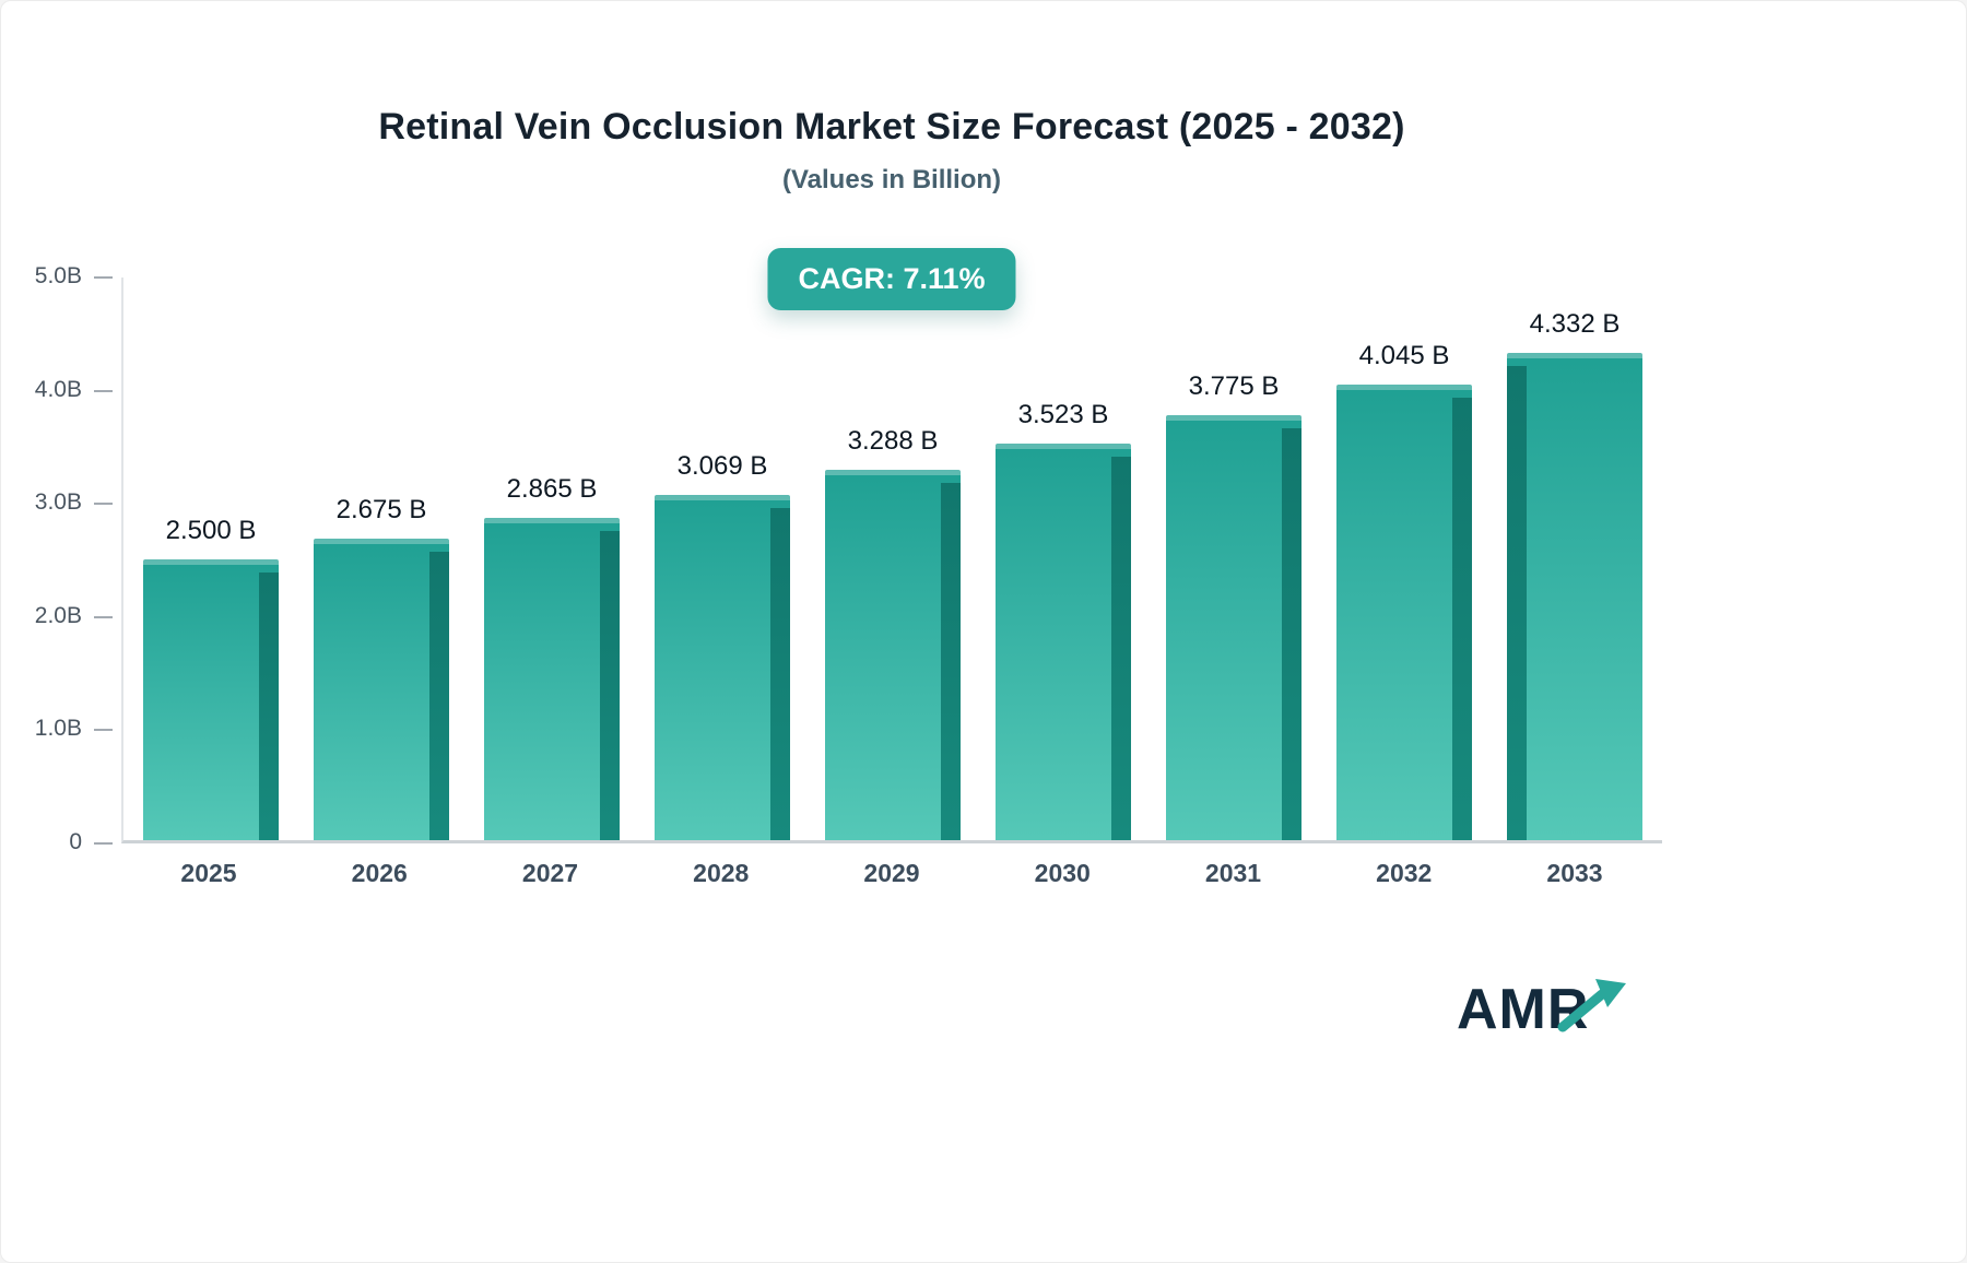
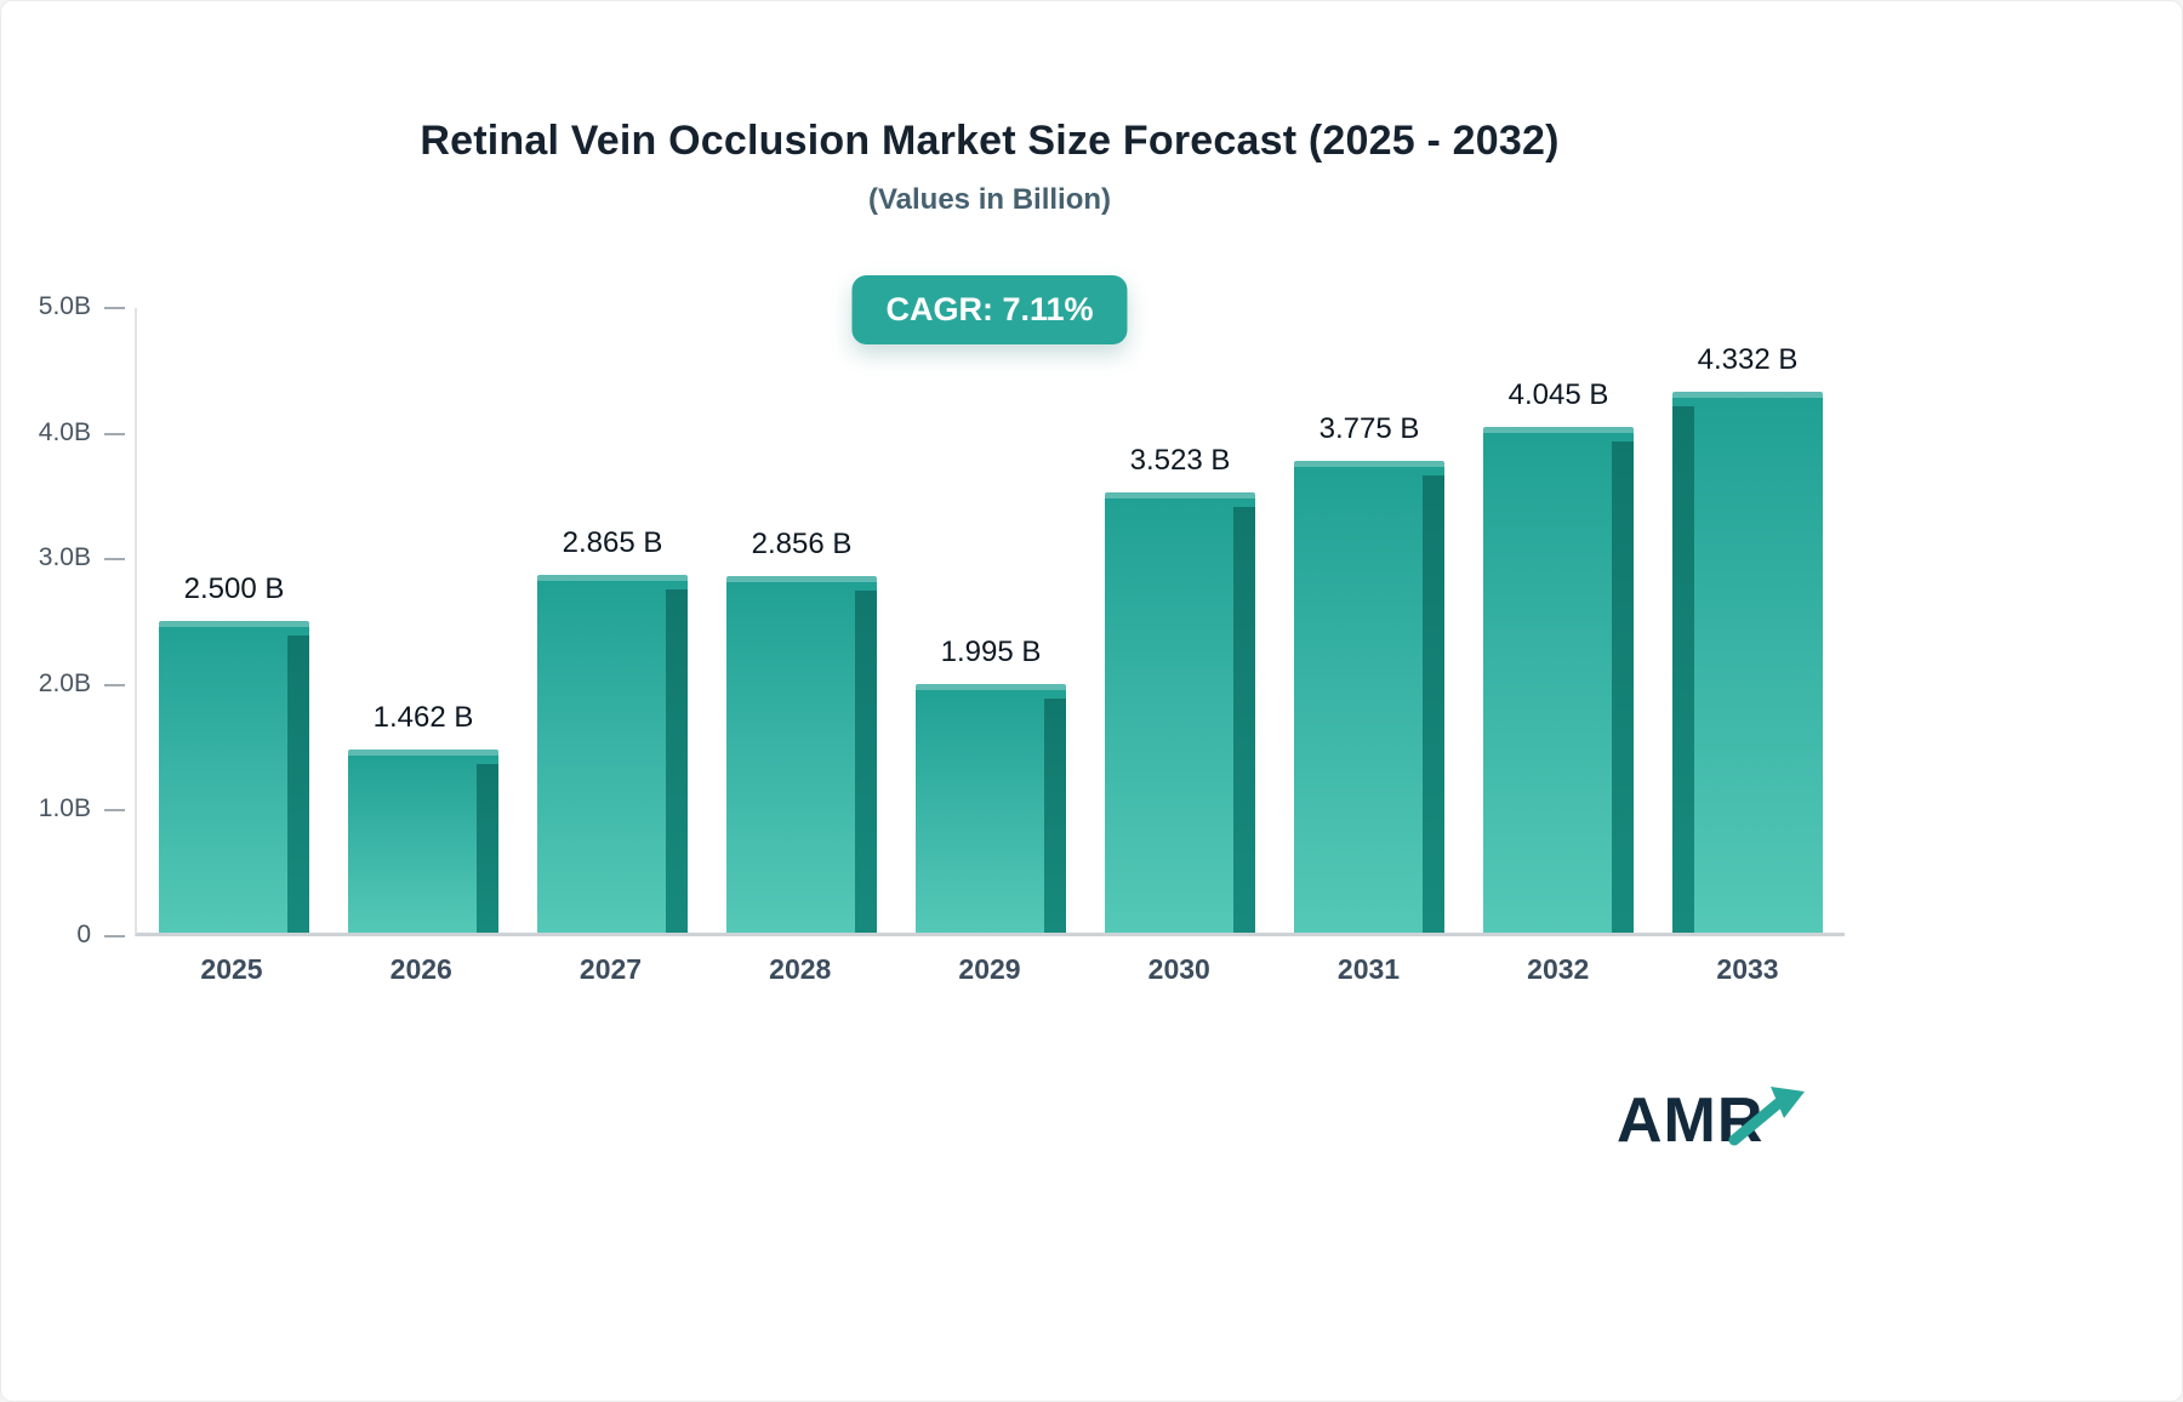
2026: 2.675 -> 1.462
2028: 3.069 -> 2.856
2029: 3.288 -> 1.995
